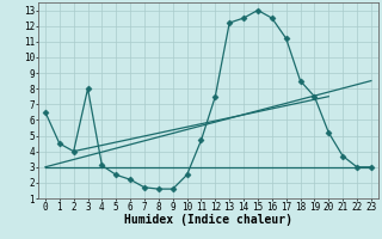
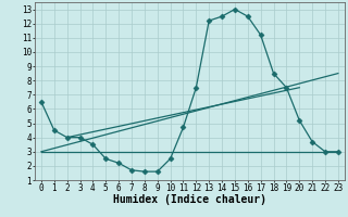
3: 8.0 -> 4.0
4: 3.1 -> 3.5
